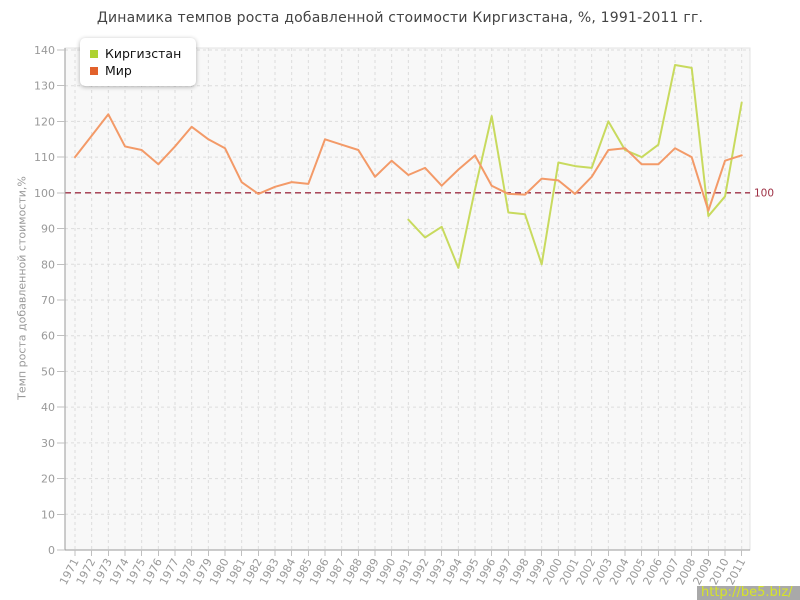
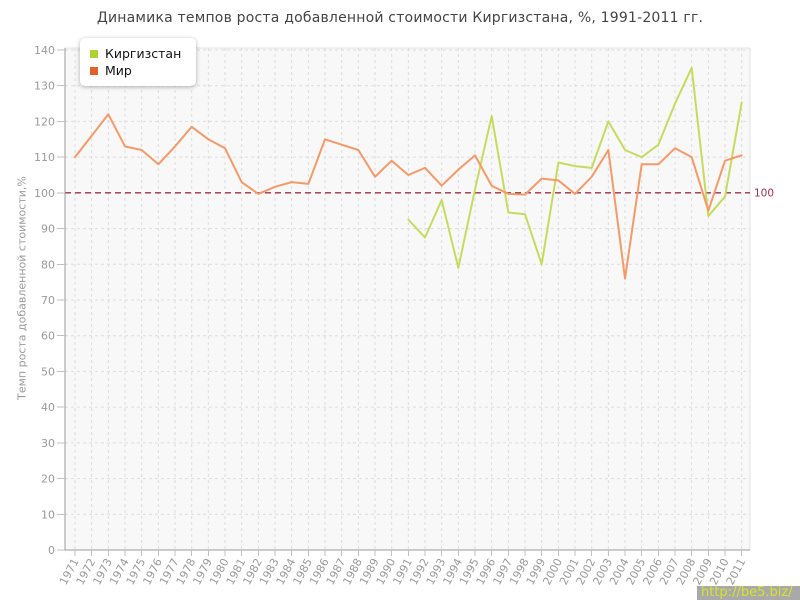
Киргизстан/1993: 90 -> 98
Мир/2004: 112 -> 76
Киргизстан/2007: 136 -> 125
